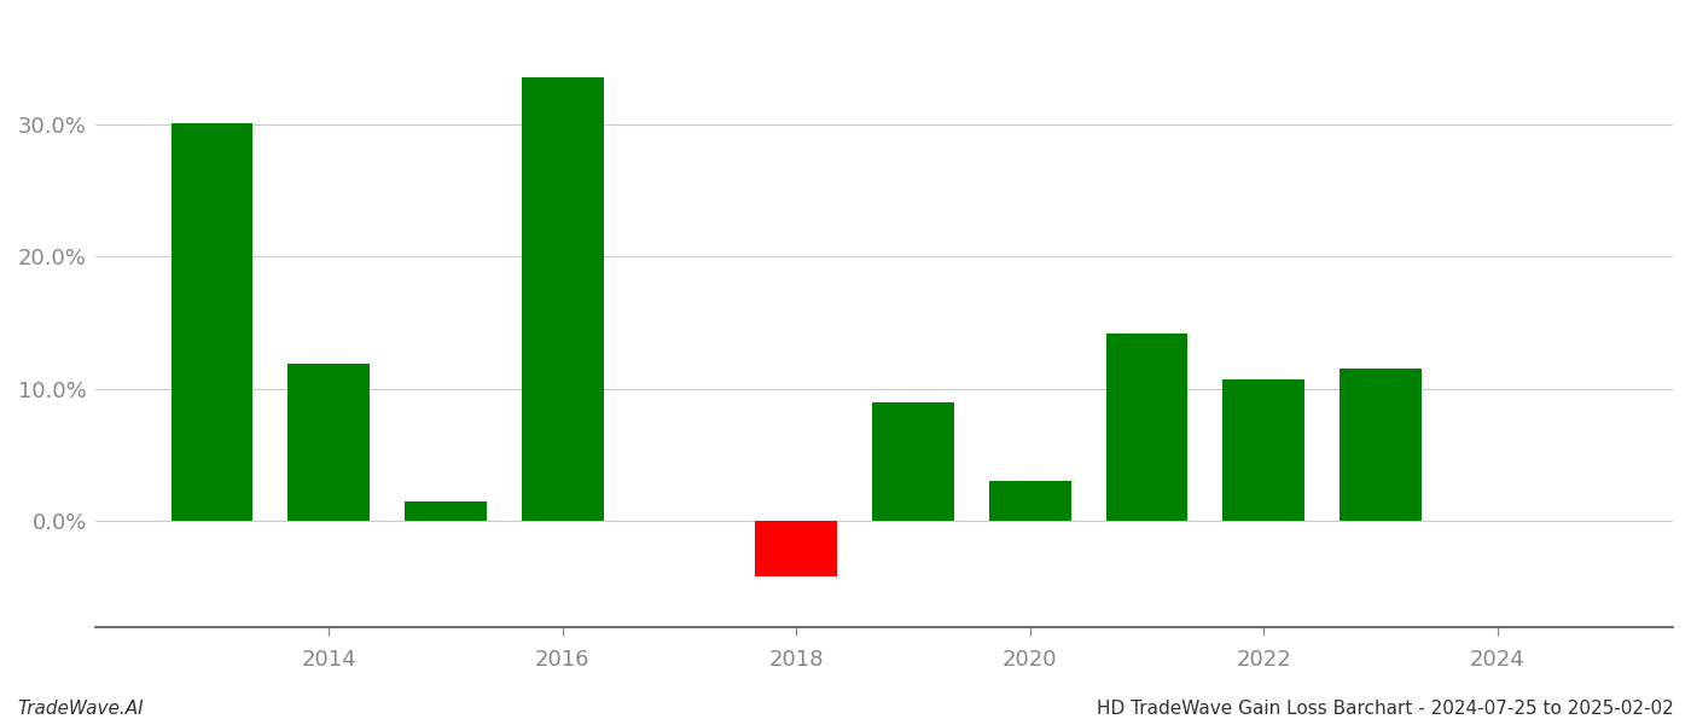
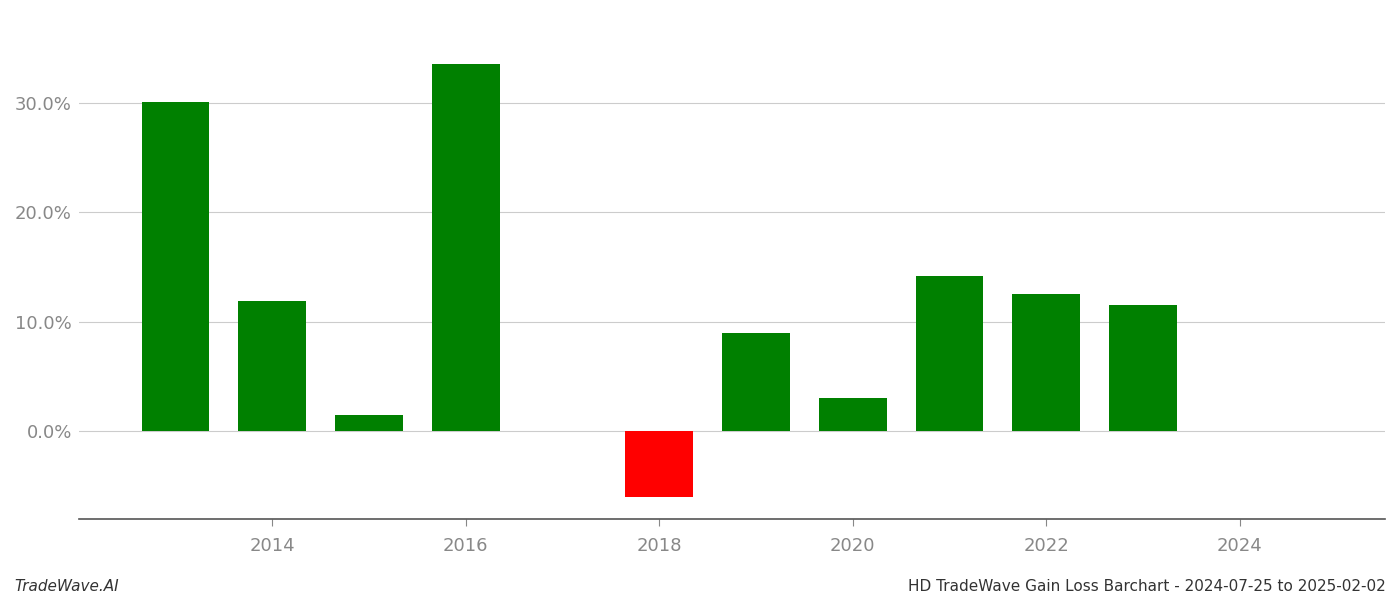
2018: -4.2% -> -6.0%
2022: 10.7% -> 12.5%
